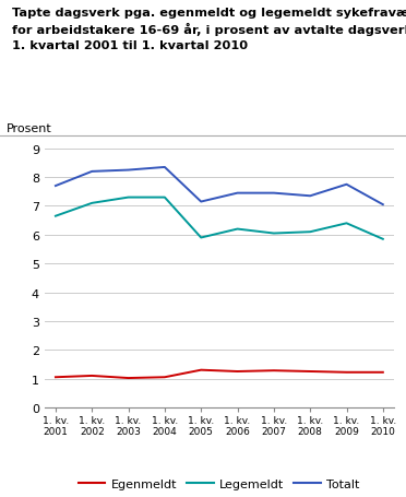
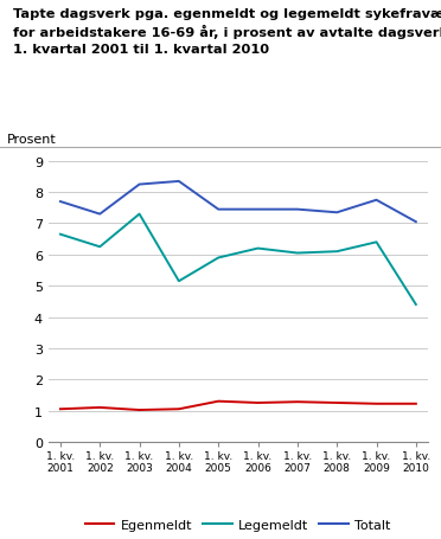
Legemeldt/1. kv. 2002: 7.10 -> 6.25
Totalt/1. kv. 2002: 8.20 -> 7.30
Legemeldt/1. kv. 2004: 7.30 -> 5.15
Totalt/1. kv. 2005: 7.15 -> 7.45
Legemeldt/1. kv. 2010: 5.85 -> 4.40
